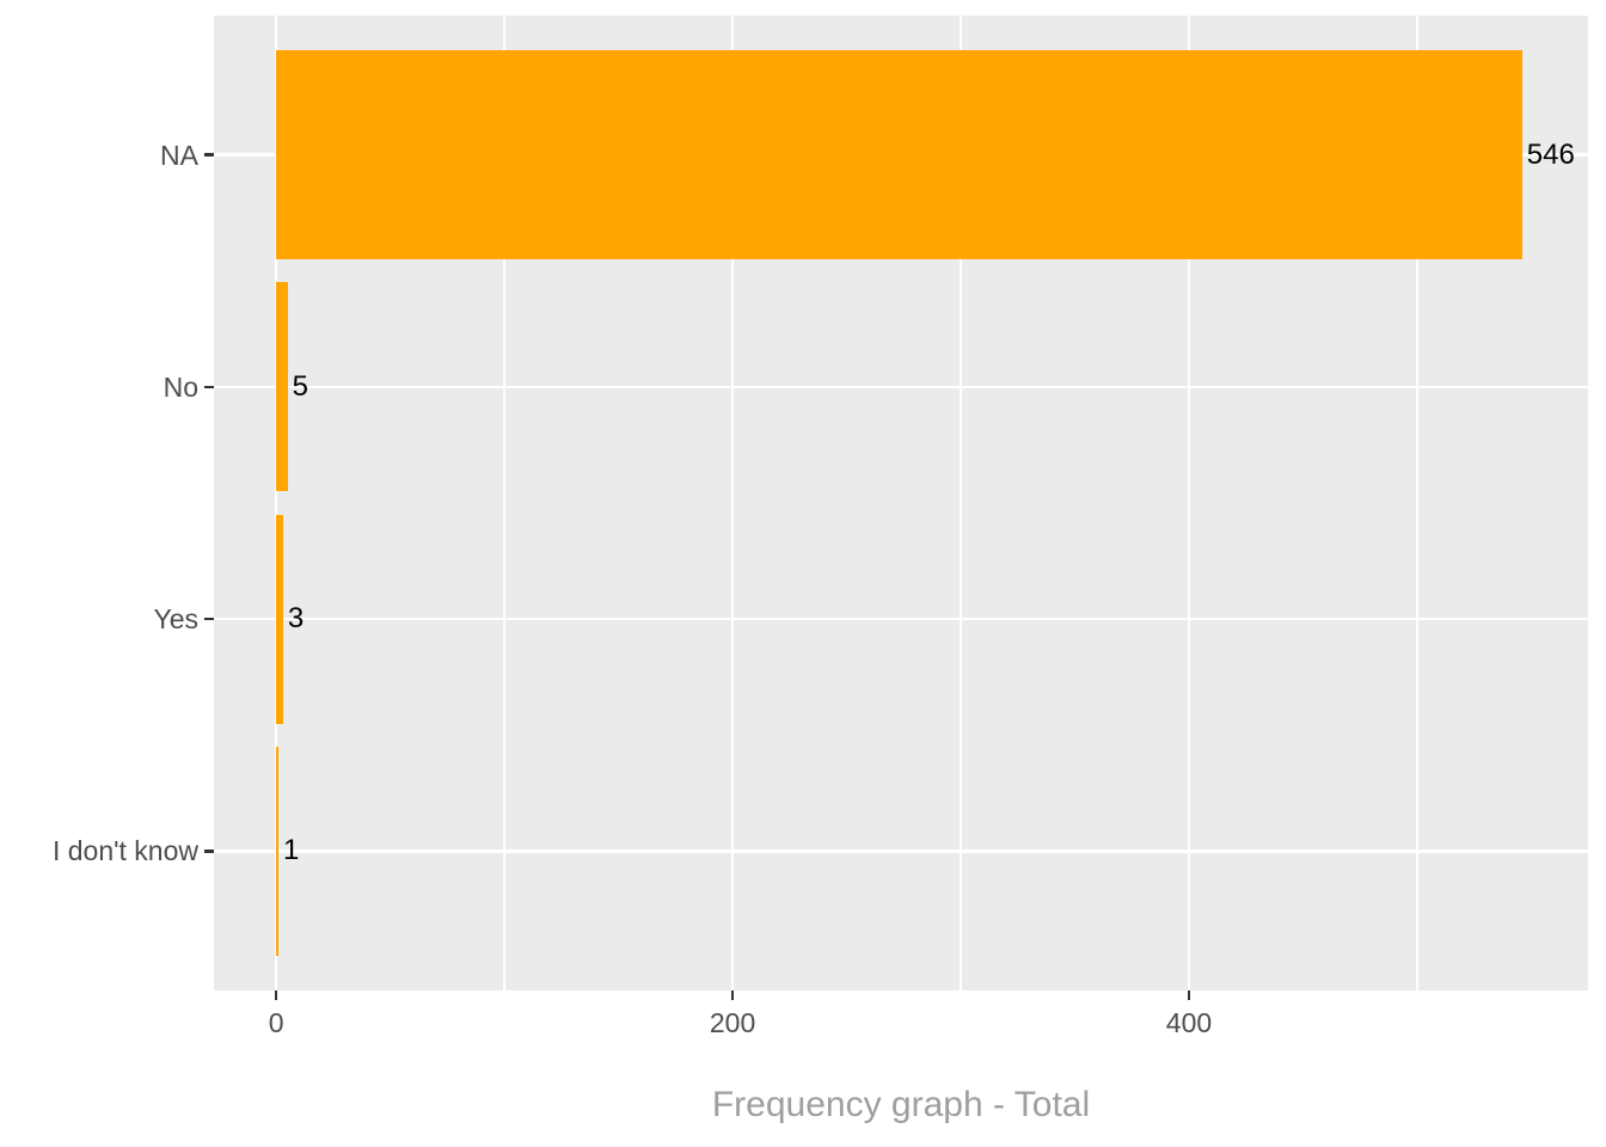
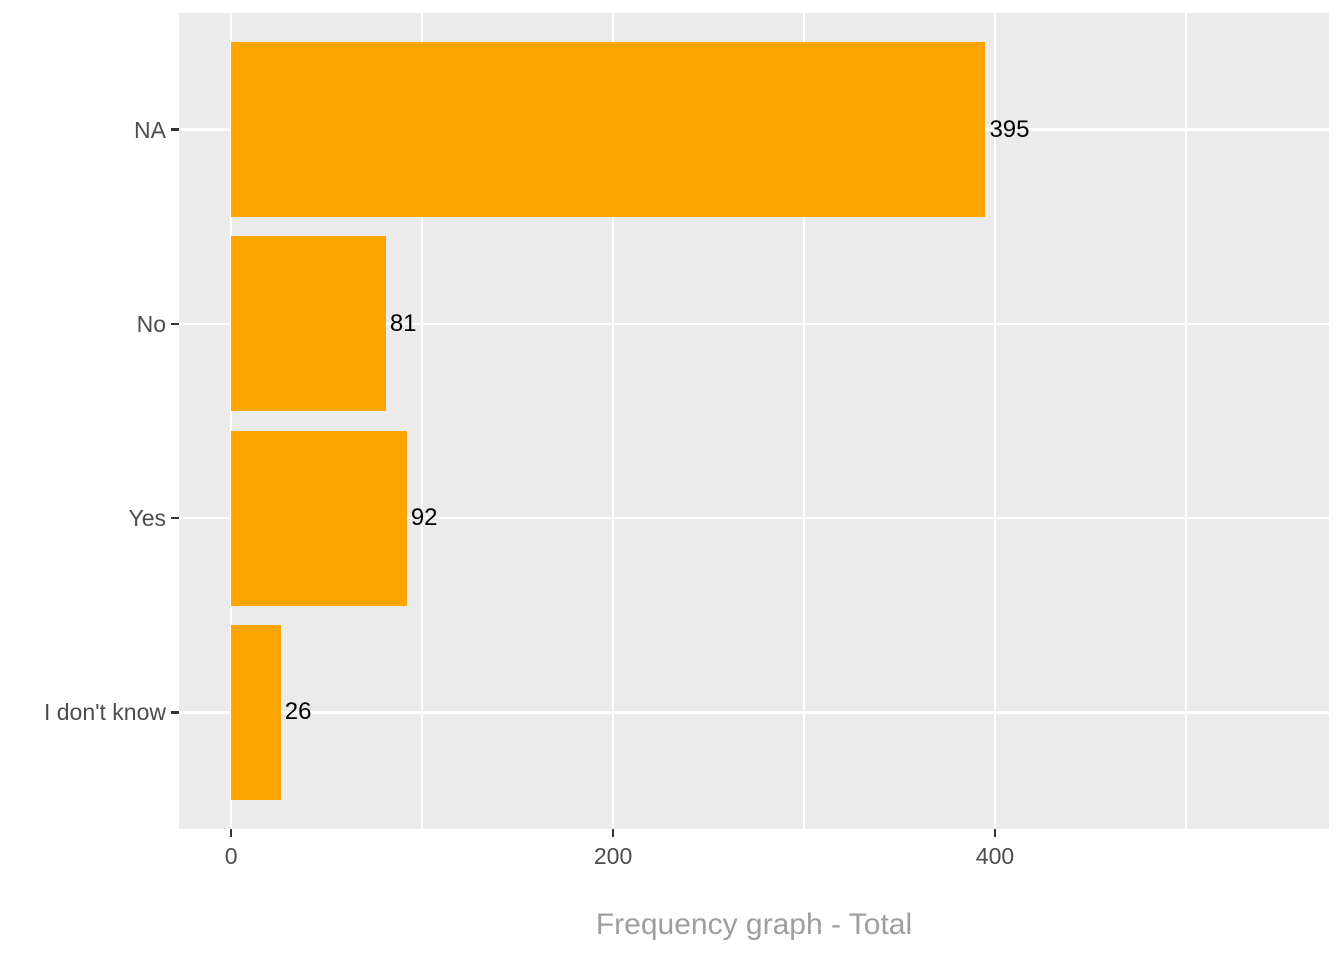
NA: 546 -> 395
No: 5 -> 81
Yes: 3 -> 92
I don't know: 1 -> 26
